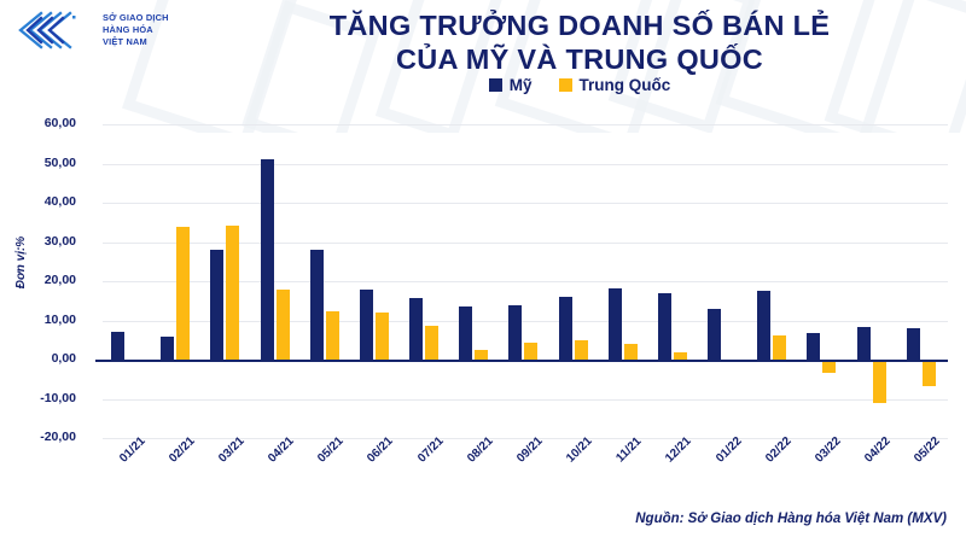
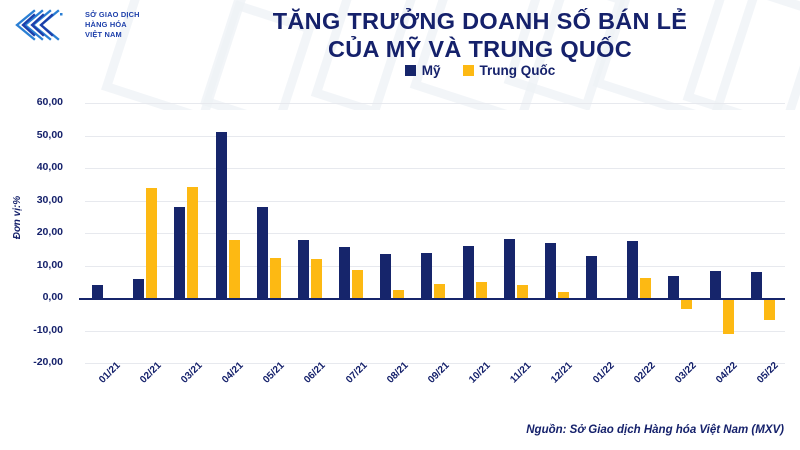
Mỹ/01/21: 7 -> 4
